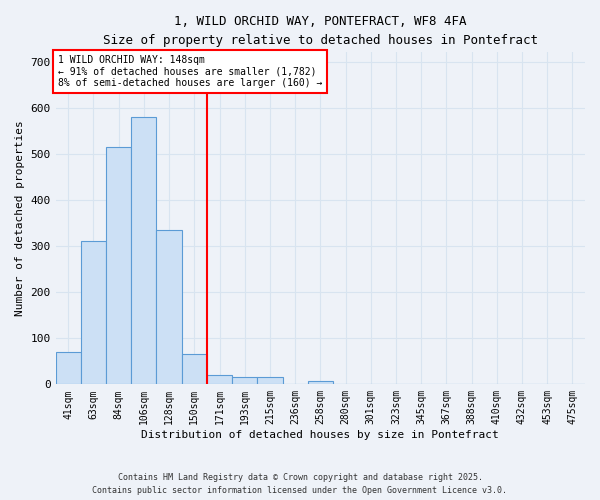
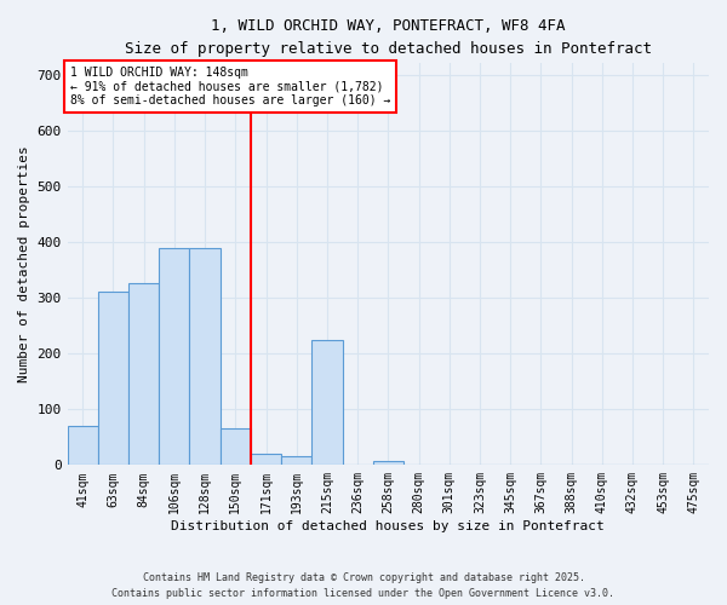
84sqm: 515 -> 325
106sqm: 580 -> 390
128sqm: 335 -> 390
215sqm: 15 -> 225
